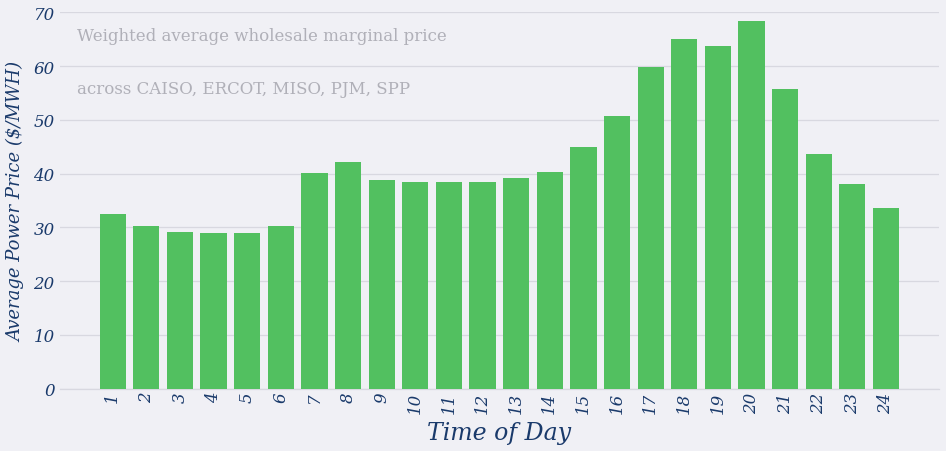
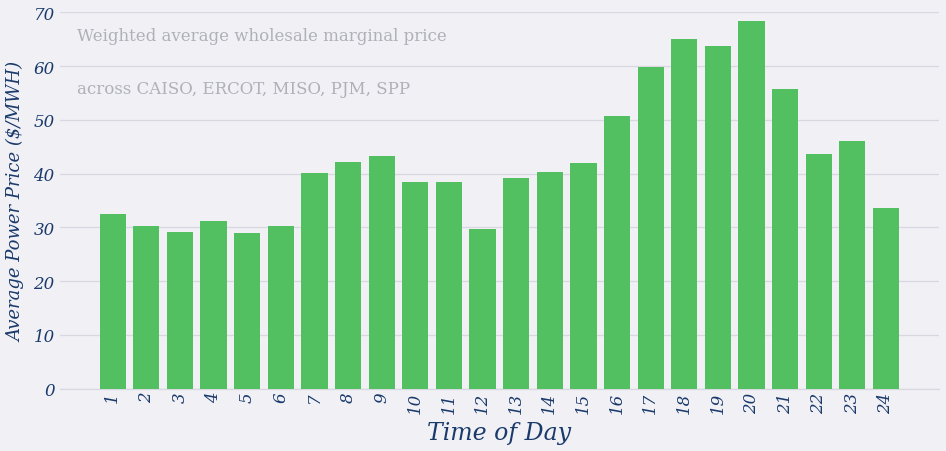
4: 29.0 -> 31.2
9: 38.9 -> 43.2
12: 38.5 -> 29.8
15: 45.0 -> 42.0
23: 38.0 -> 46.0
